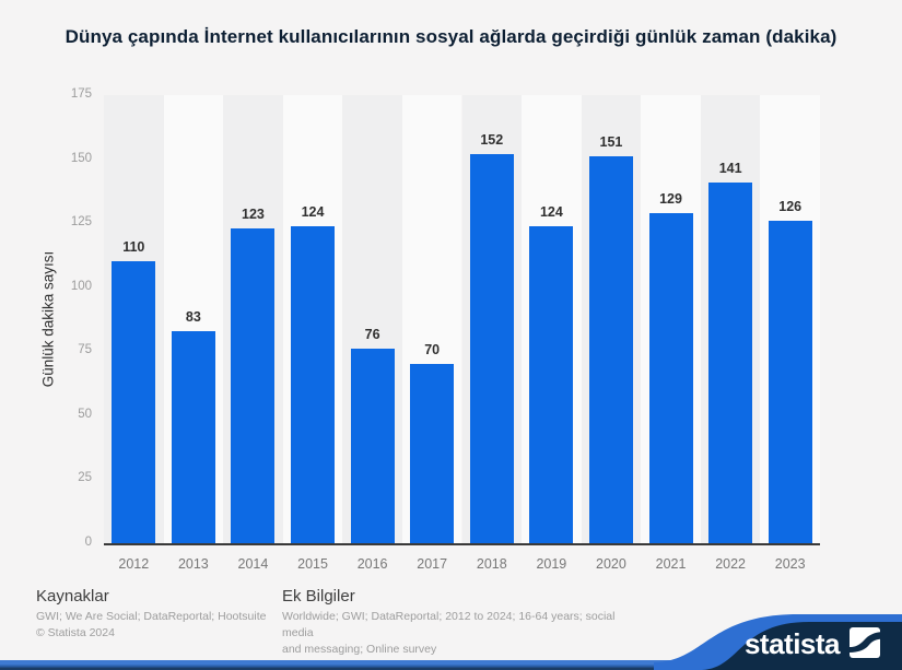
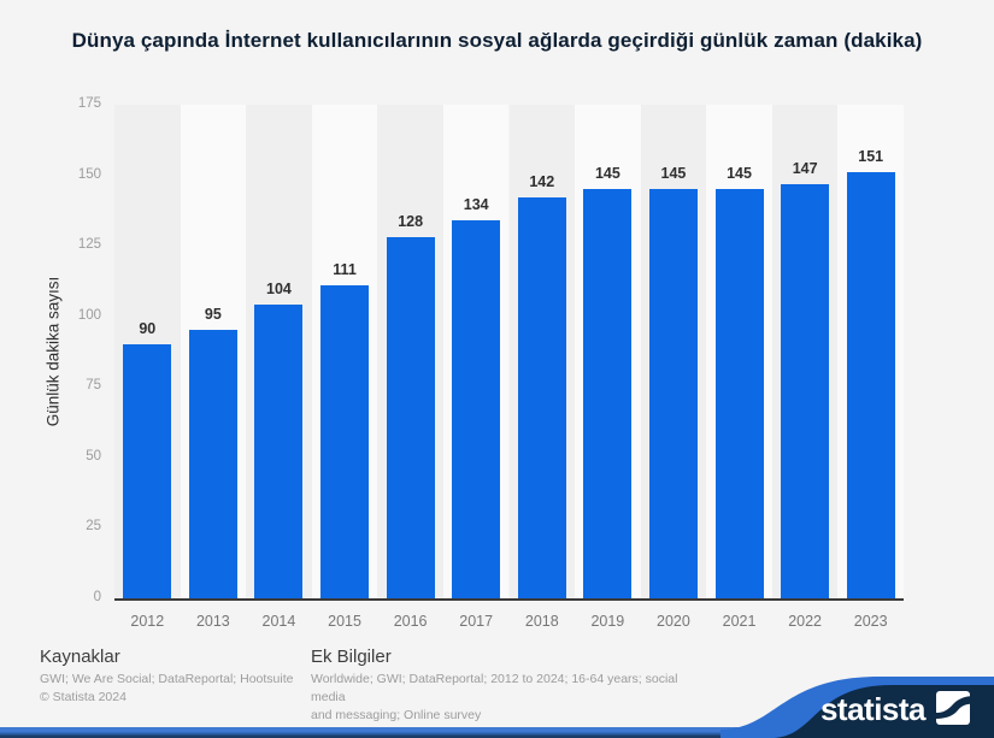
2012: 110 -> 90
2013: 83 -> 95
2014: 123 -> 104
2015: 124 -> 111
2016: 76 -> 128
2017: 70 -> 134
2018: 152 -> 142
2019: 124 -> 145
2020: 151 -> 145
2021: 129 -> 145
2022: 141 -> 147
2023: 126 -> 151
